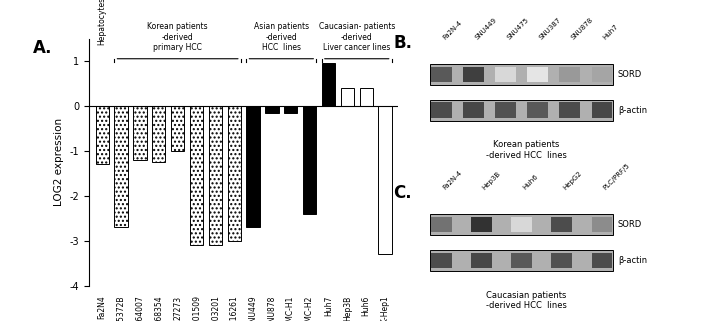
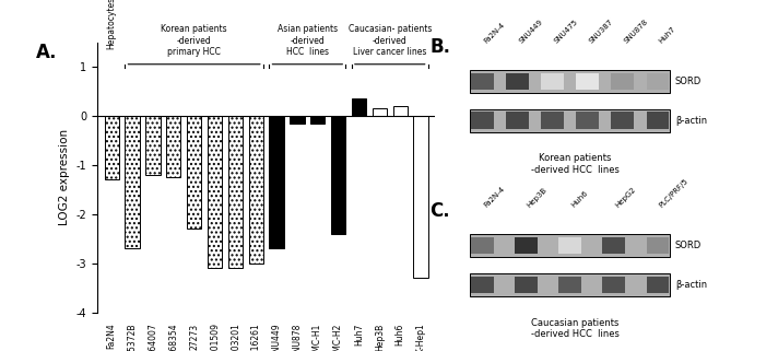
27273: -1.00 -> -2.30
Huh7: 0.95 -> 0.35
Hep3B: 0.40 -> 0.15
Huh6: 0.40 -> 0.20
